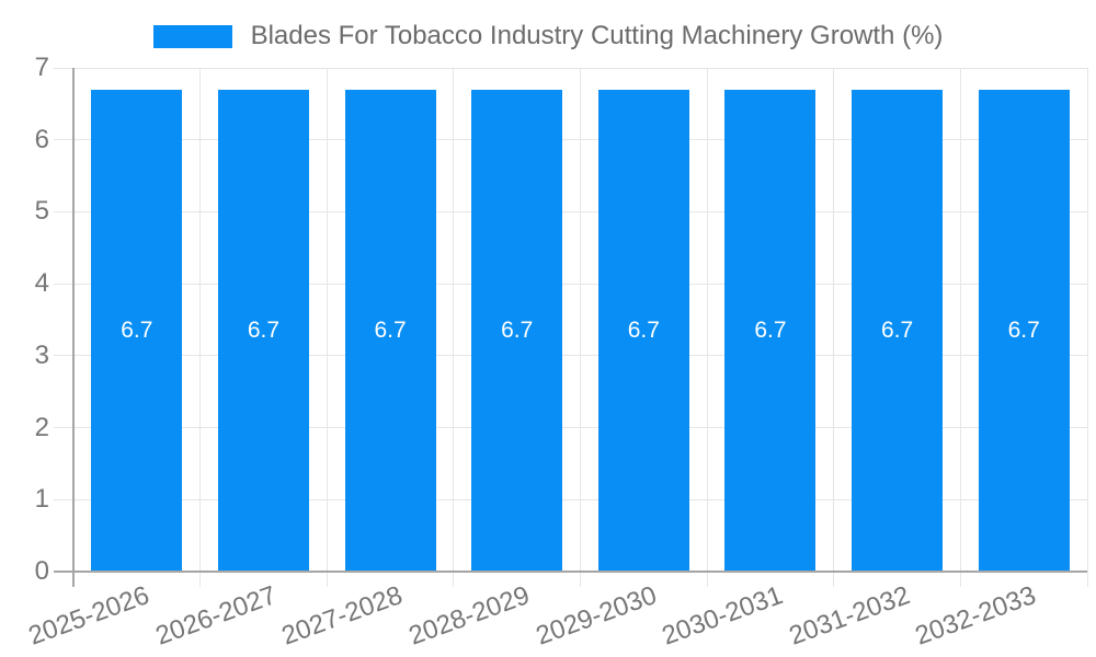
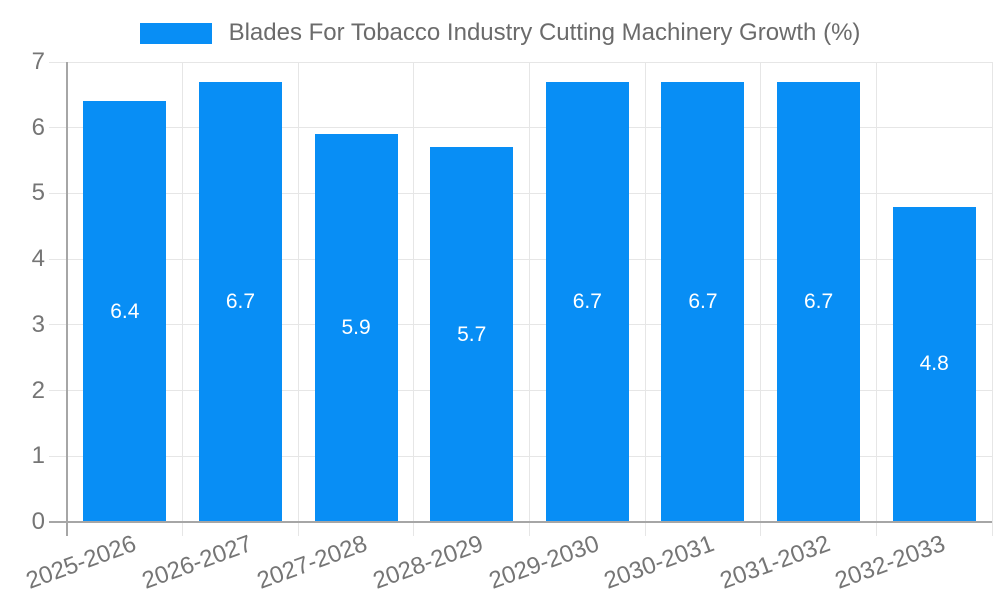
2025-2026: 6.7 -> 6.4
2027-2028: 6.7 -> 5.9
2028-2029: 6.7 -> 5.7
2032-2033: 6.7 -> 4.8
